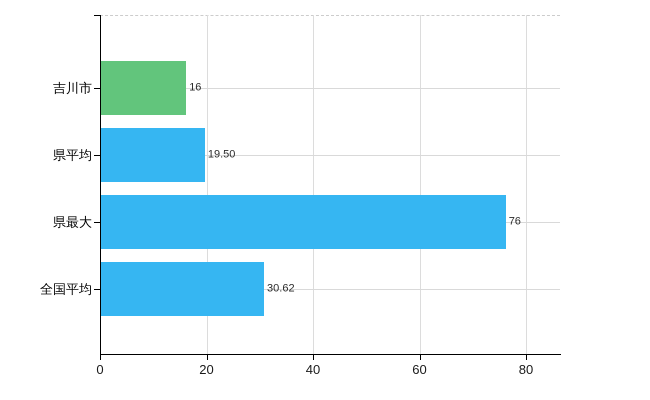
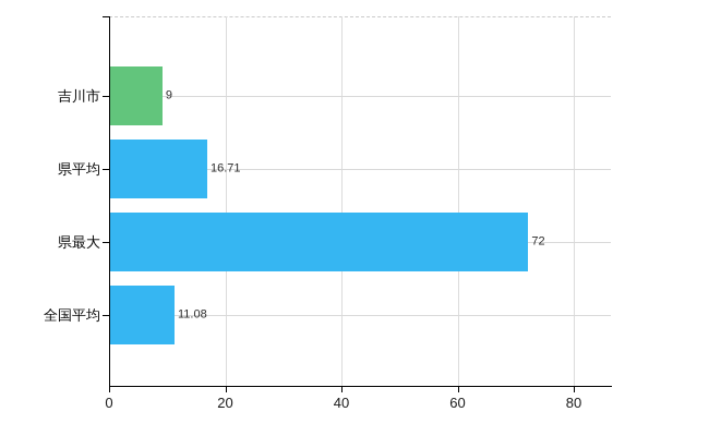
吉川市: 16 -> 9
県平均: 19.50 -> 16.71
県最大: 76 -> 72
全国平均: 30.62 -> 11.08
